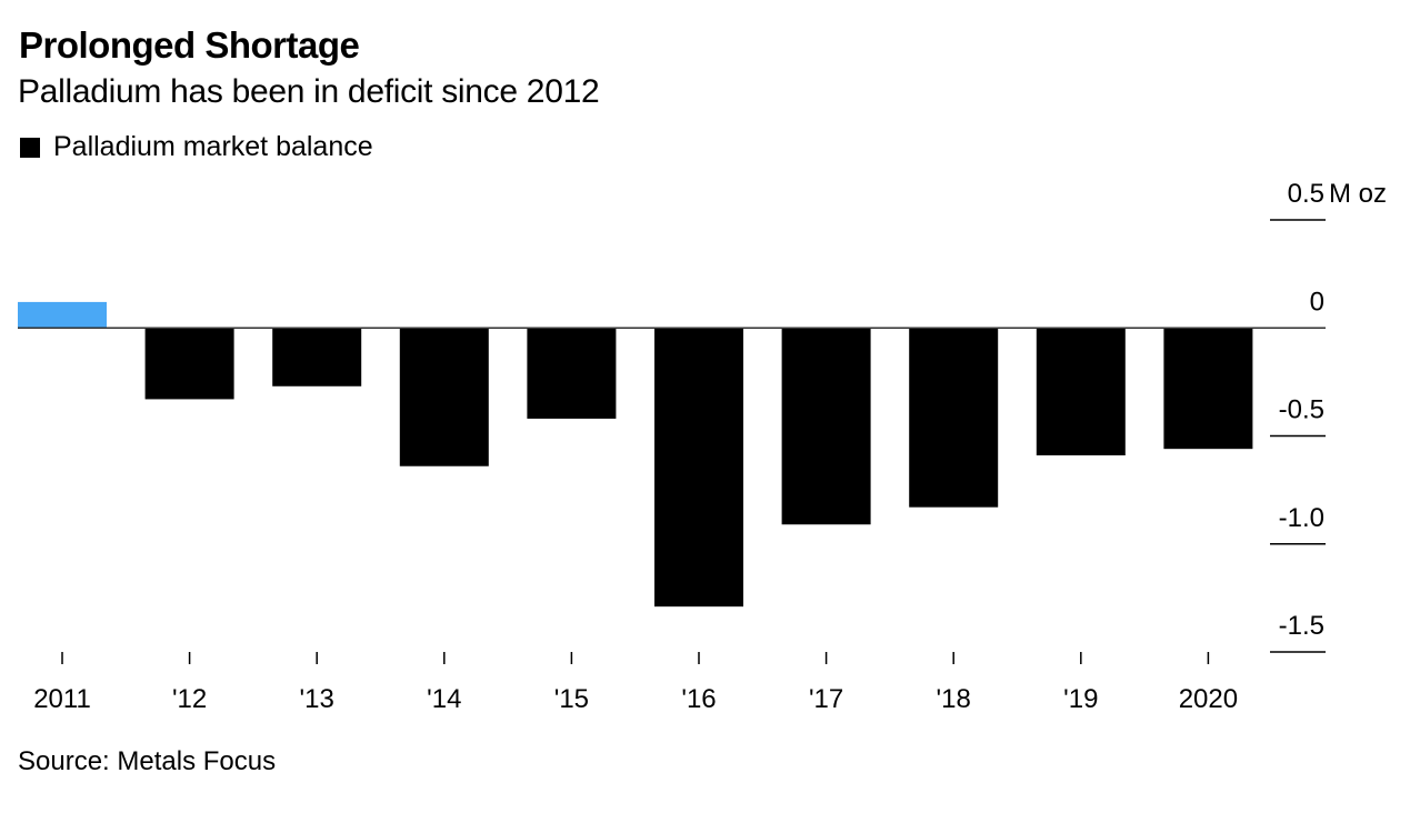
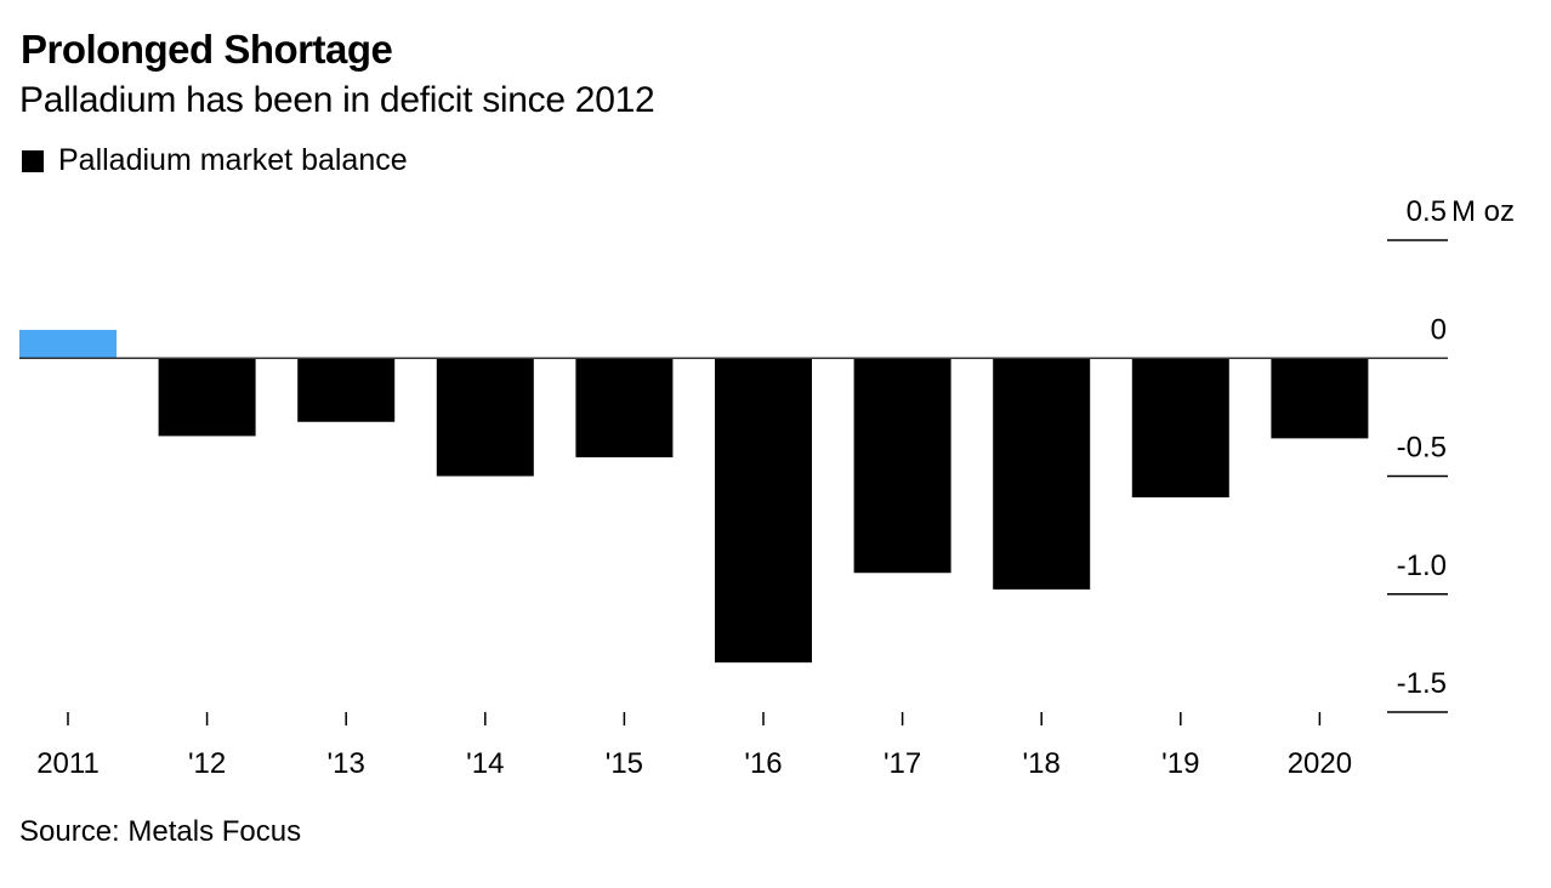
'14: -0.64 -> -0.50
'18: -0.83 -> -0.98
2020: -0.56 -> -0.34
